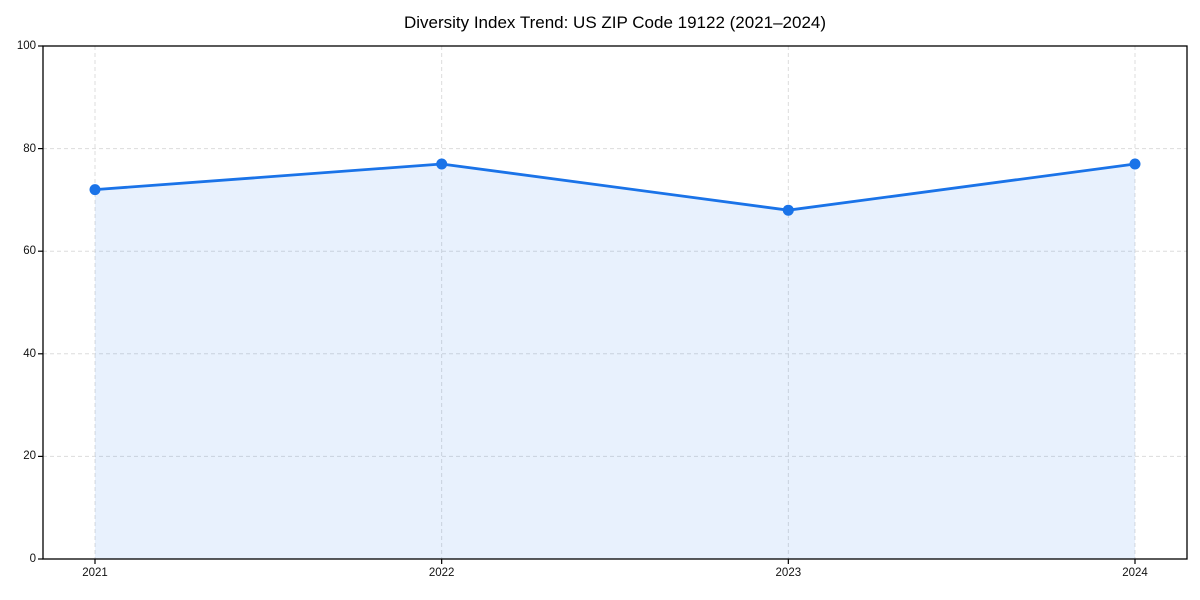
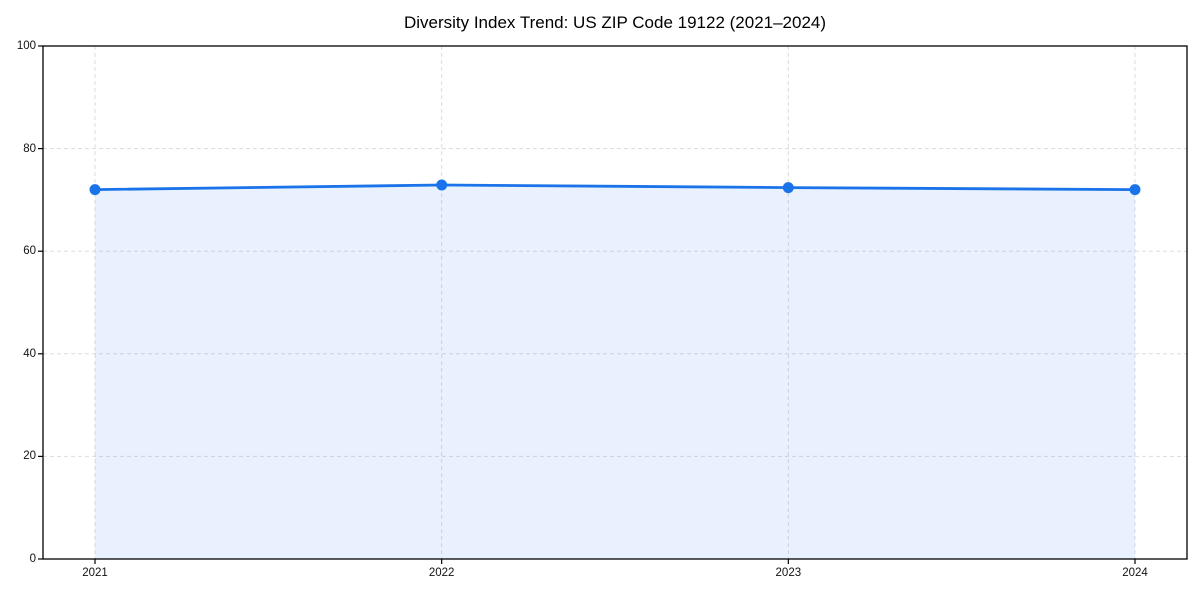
2022: 77 -> 73
2023: 68 -> 72
2024: 77 -> 72
